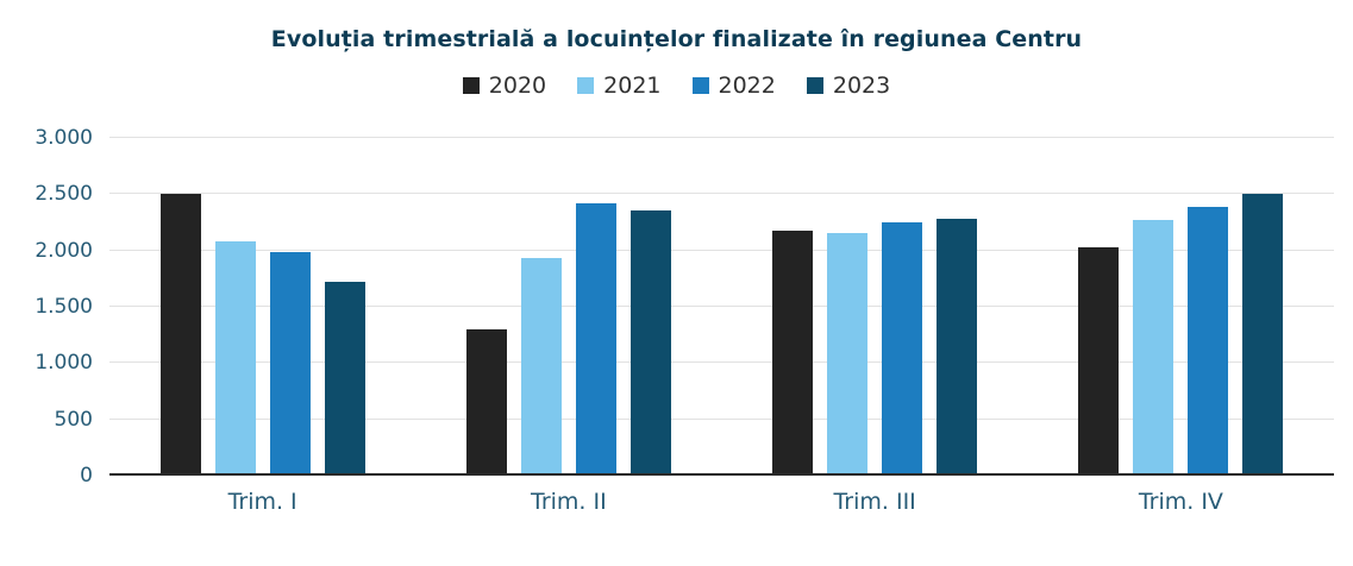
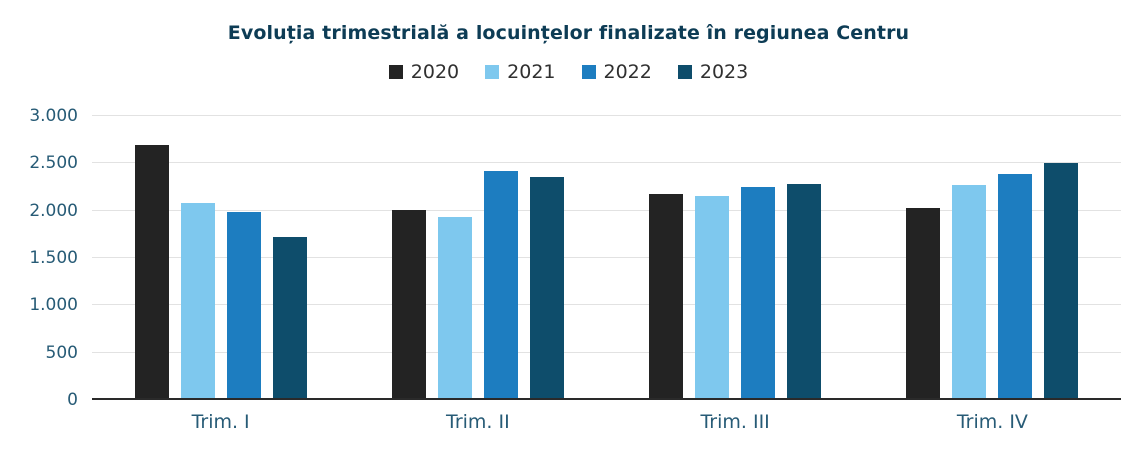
2020/Trim. I: 2500 -> 2700
2020/Trim. II: 1300 -> 2000
